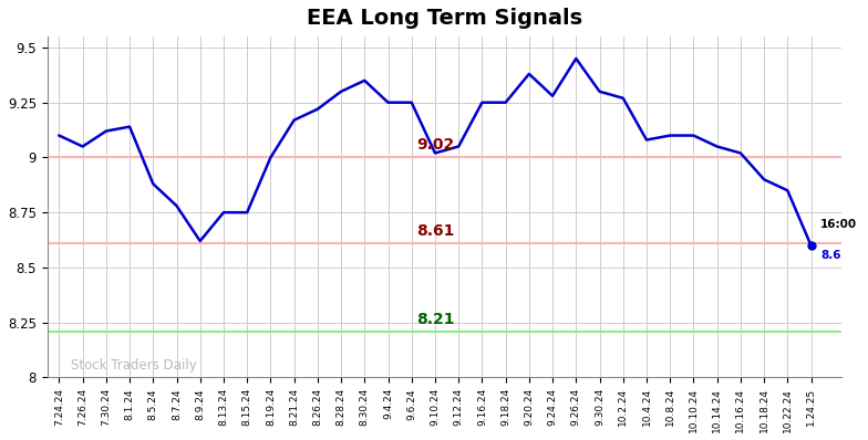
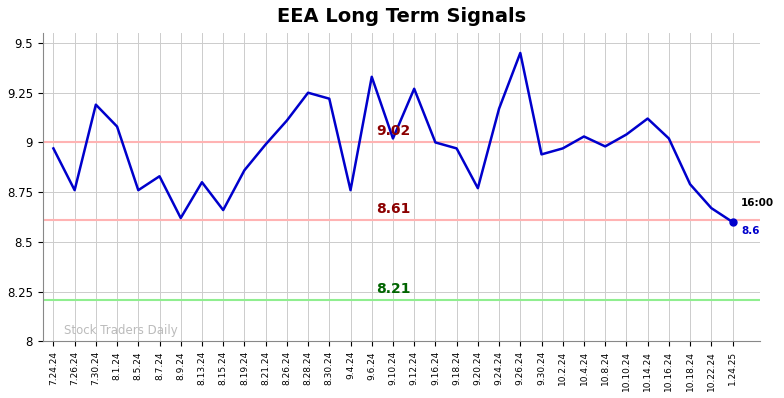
7.24.24: 9.10 -> 8.97
7.26.24: 9.05 -> 8.76
7.30.24: 9.12 -> 9.19
8.1.24: 9.14 -> 9.08
8.5.24: 8.88 -> 8.76
8.7.24: 8.78 -> 8.83
8.13.24: 8.75 -> 8.80
8.15.24: 8.75 -> 8.66
8.19.24: 9.00 -> 8.86
8.21.24: 9.17 -> 8.99
8.26.24: 9.22 -> 9.11
8.28.24: 9.30 -> 9.25
8.30.24: 9.35 -> 9.22
9.4.24: 9.25 -> 8.76
9.6.24: 9.25 -> 9.33
9.12.24: 9.05 -> 9.27
9.16.24: 9.25 -> 9.00
9.18.24: 9.25 -> 8.97
9.20.24: 9.38 -> 8.77
9.24.24: 9.28 -> 9.17
9.30.24: 9.30 -> 8.94
10.2.24: 9.27 -> 8.97
10.4.24: 9.08 -> 9.03
10.8.24: 9.10 -> 8.98
10.10.24: 9.10 -> 9.04
10.14.24: 9.05 -> 9.12
10.18.24: 8.90 -> 8.79
10.22.24: 8.85 -> 8.67
